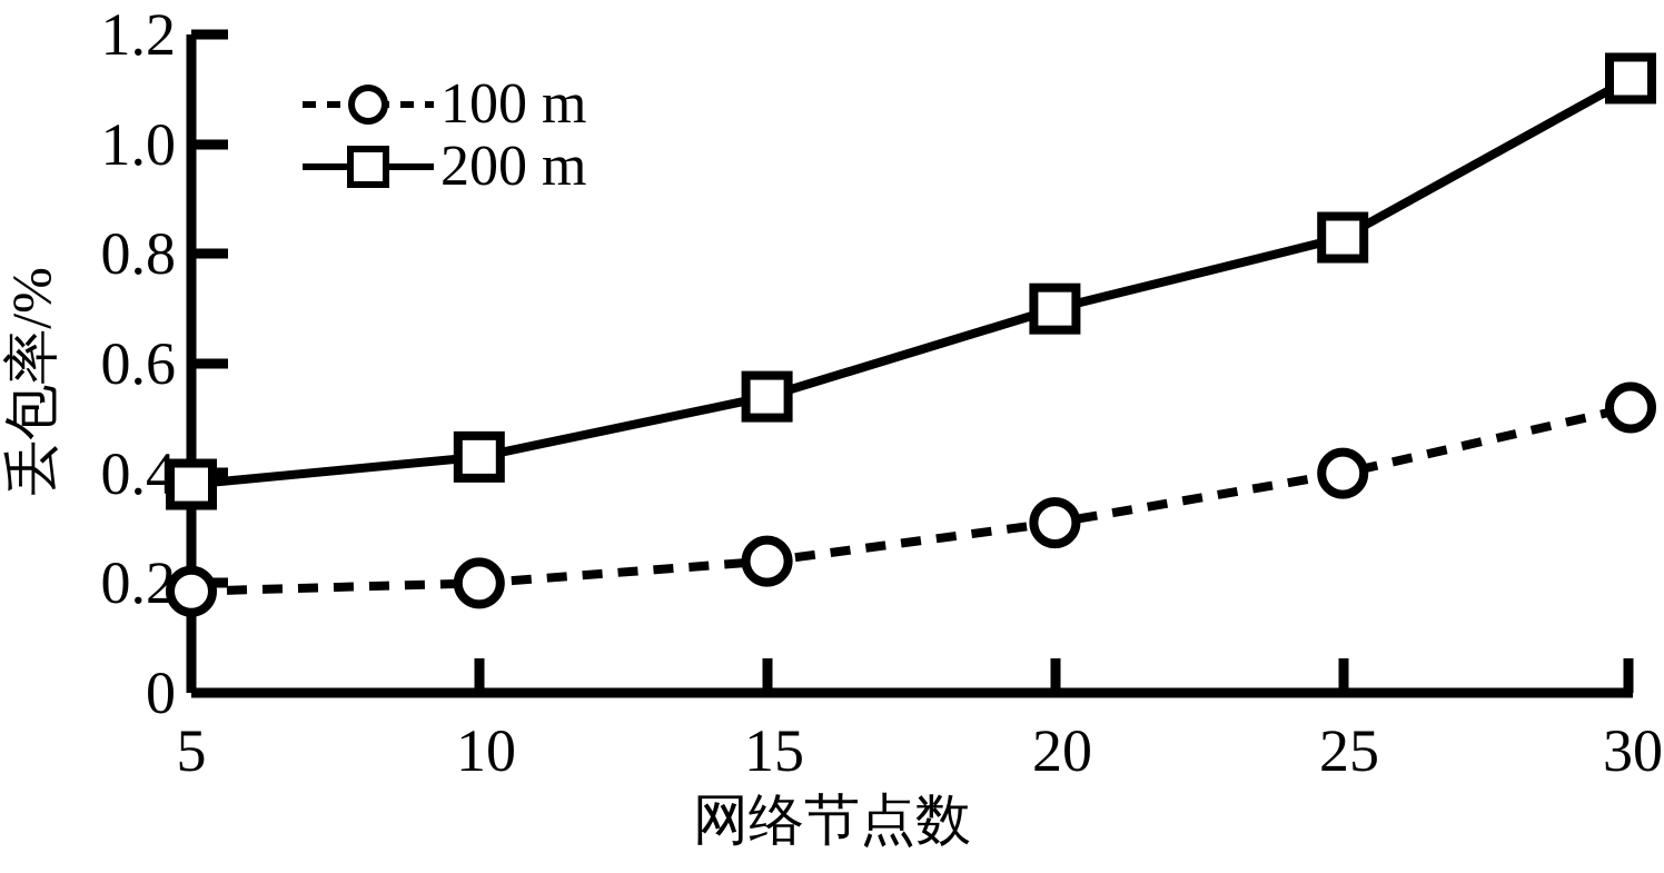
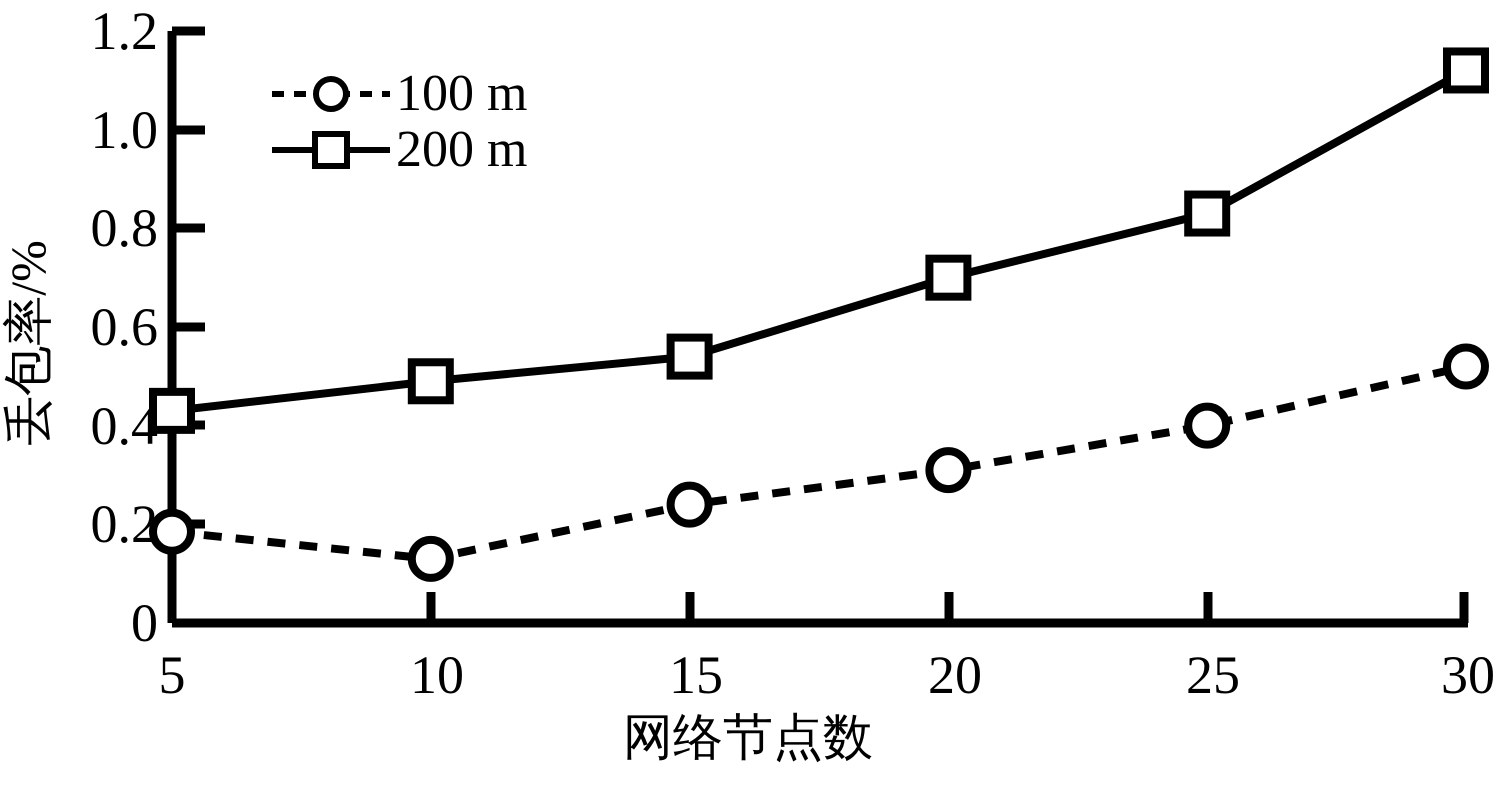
200 m/5: 0.38 -> 0.43
100 m/10: 0.20 -> 0.13
200 m/10: 0.43 -> 0.49
